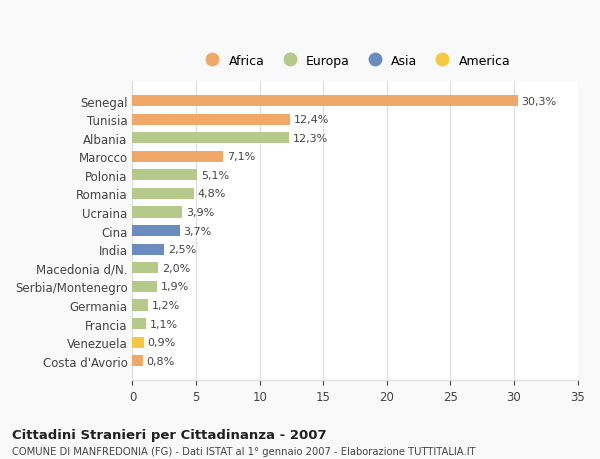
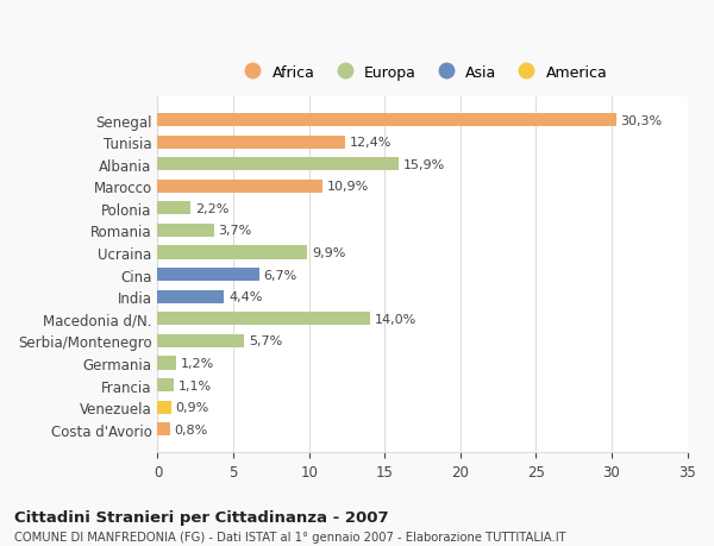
Albania: 12,3% -> 15,9%
Marocco: 7,1% -> 10,9%
Polonia: 5,1% -> 2,2%
Romania: 4,8% -> 3,7%
Ucraina: 3,9% -> 9,9%
Cina: 3,7% -> 6,7%
India: 2,5% -> 4,4%
Macedonia d/N.: 2,0% -> 14,0%
Serbia/Montenegro: 1,9% -> 5,7%
